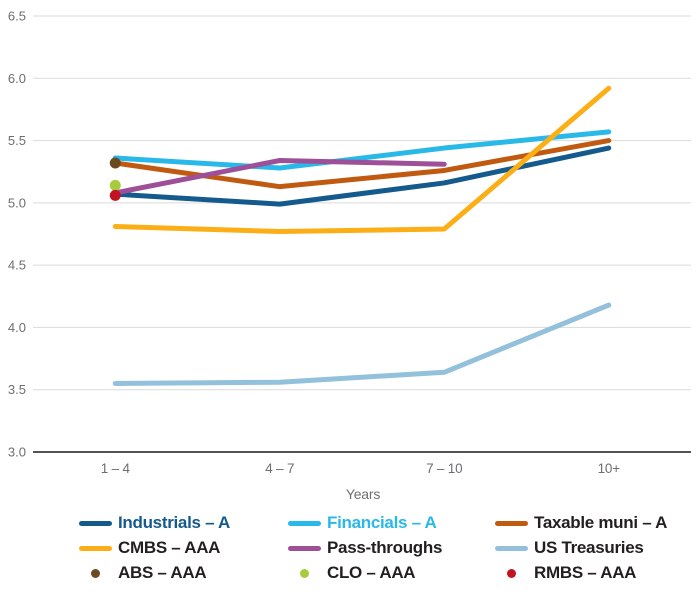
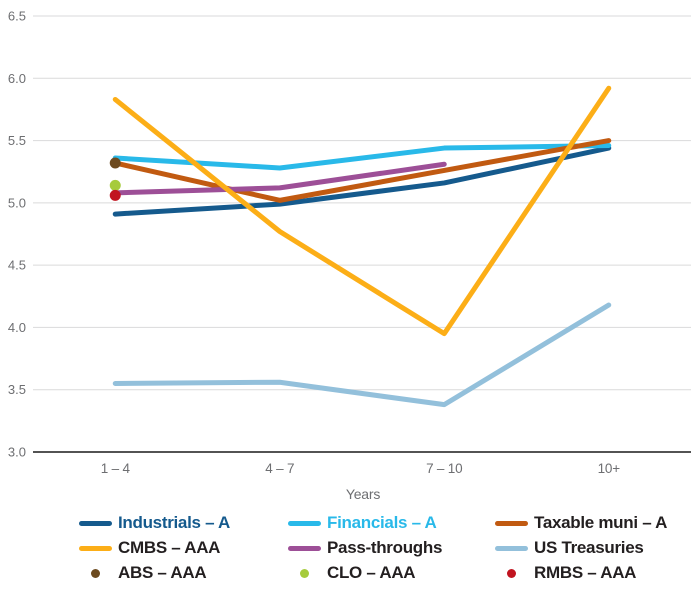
Industrials – A/1 – 4: 5.07 -> 4.91
CMBS – AAA/1 – 4: 4.81 -> 5.83
Taxable muni – A/4 – 7: 5.13 -> 5.02
Pass-throughs/4 – 7: 5.34 -> 5.12
CMBS – AAA/7 – 10: 4.79 -> 3.95
US Treasuries/7 – 10: 3.64 -> 3.38
Financials – A/10+: 5.57 -> 5.46
